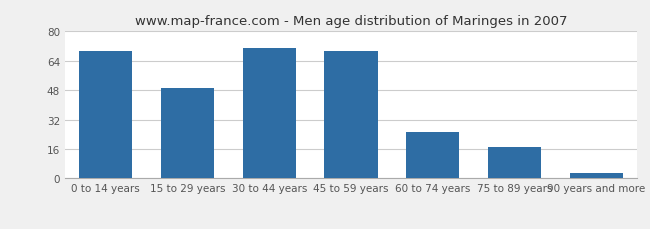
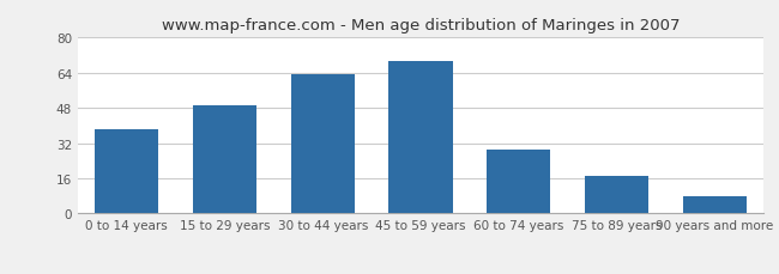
0 to 14 years: 69 -> 38
30 to 44 years: 71 -> 63
60 to 74 years: 25 -> 29
90 years and more: 3 -> 8
